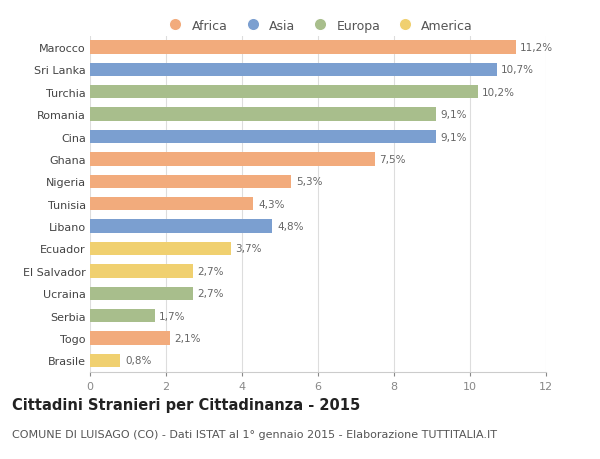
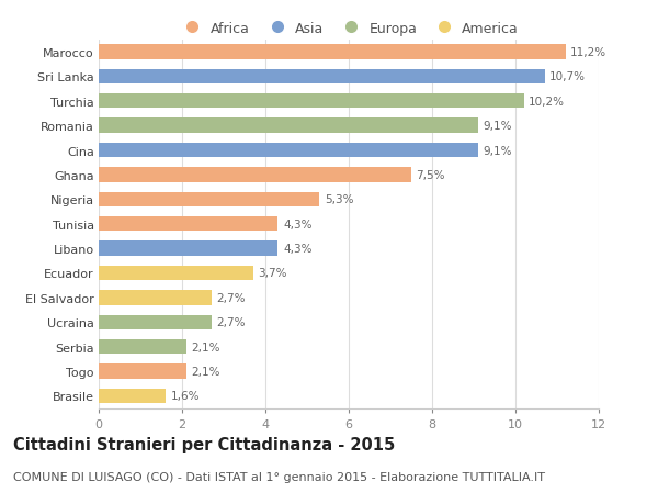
Libano: 4,8% -> 4,3%
Serbia: 1,7% -> 2,1%
Brasile: 0,8% -> 1,6%
